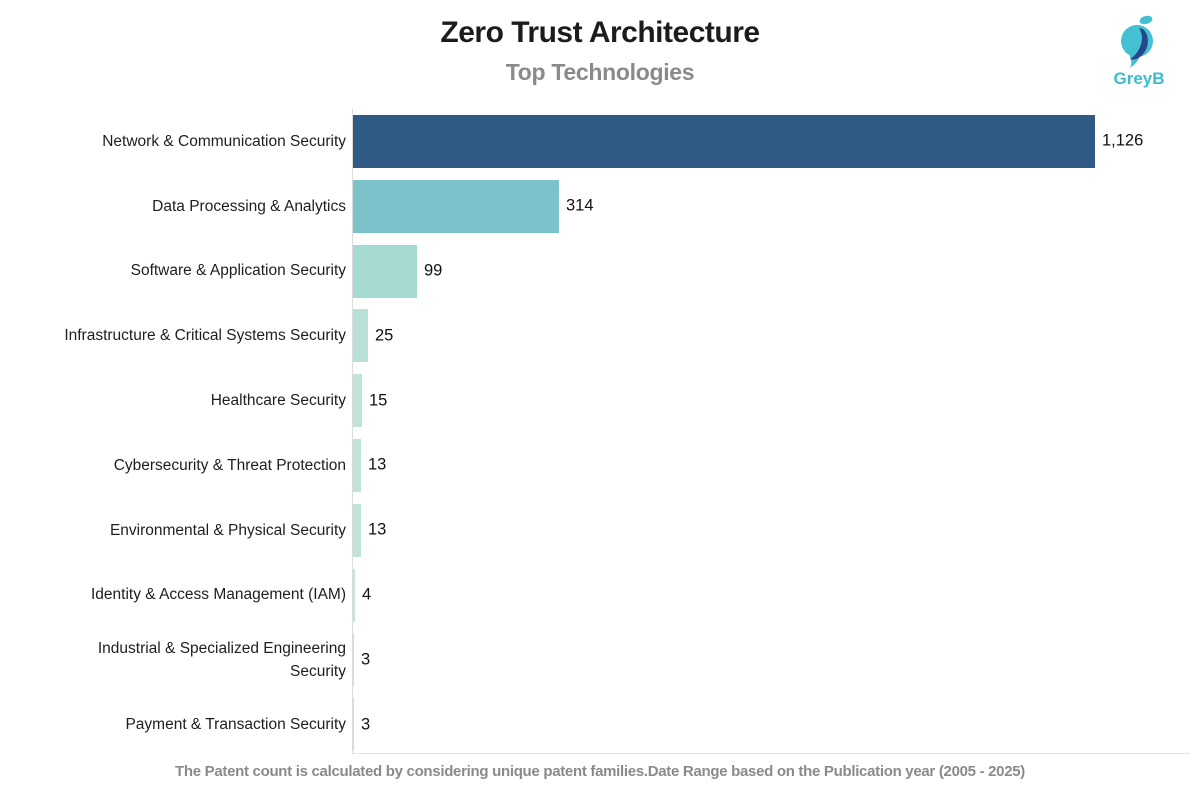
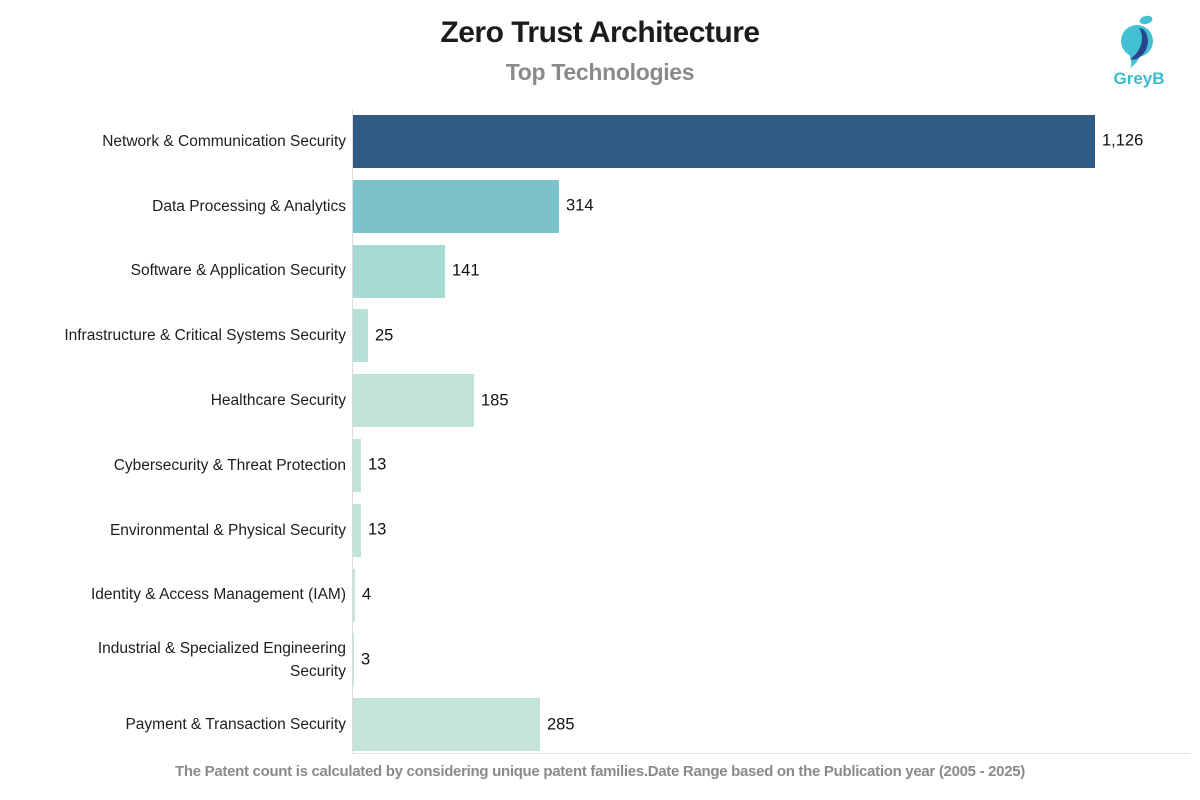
Software & Application Security: 99 -> 141
Healthcare Security: 15 -> 185
Payment & Transaction Security: 3 -> 285
